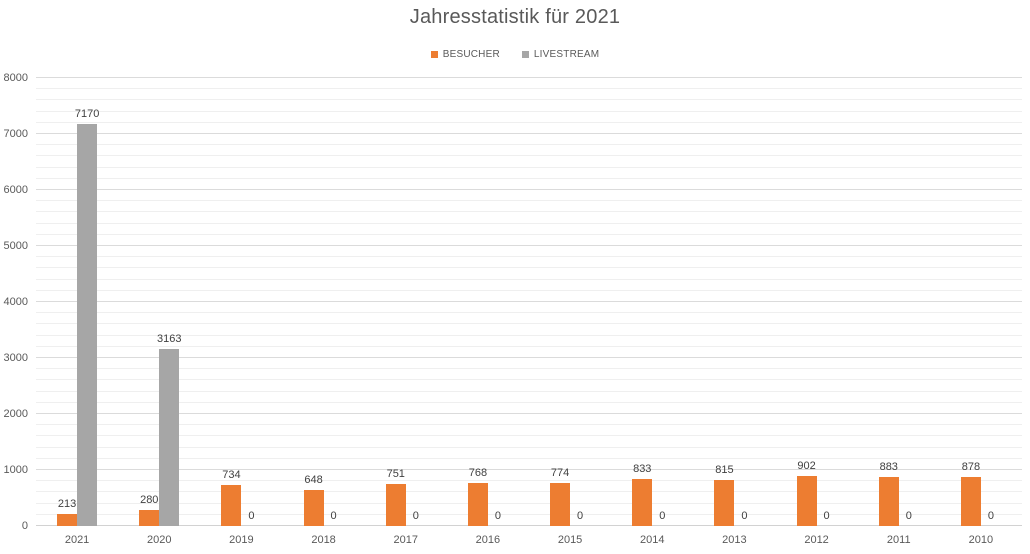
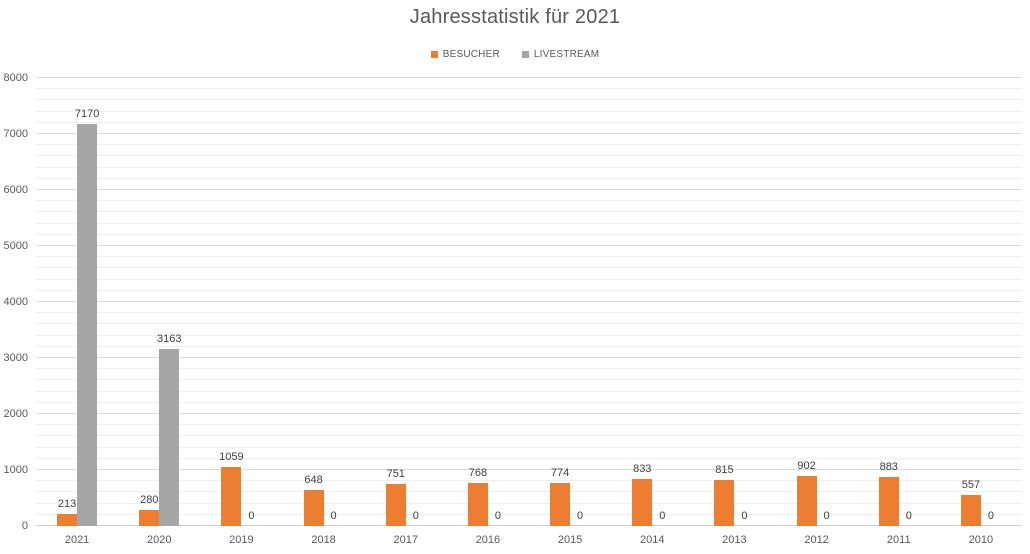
BESUCHER/2019: 734 -> 1059
BESUCHER/2010: 878 -> 557
